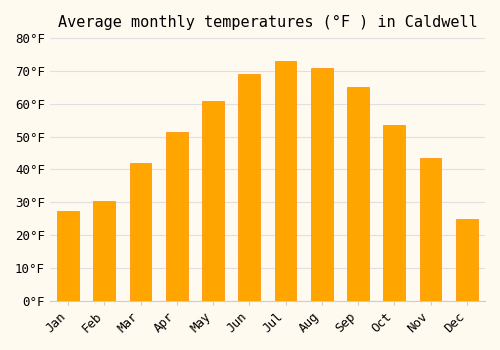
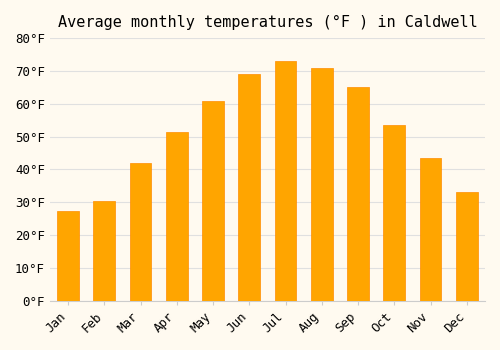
Dec: 25.0°F -> 33.0°F
